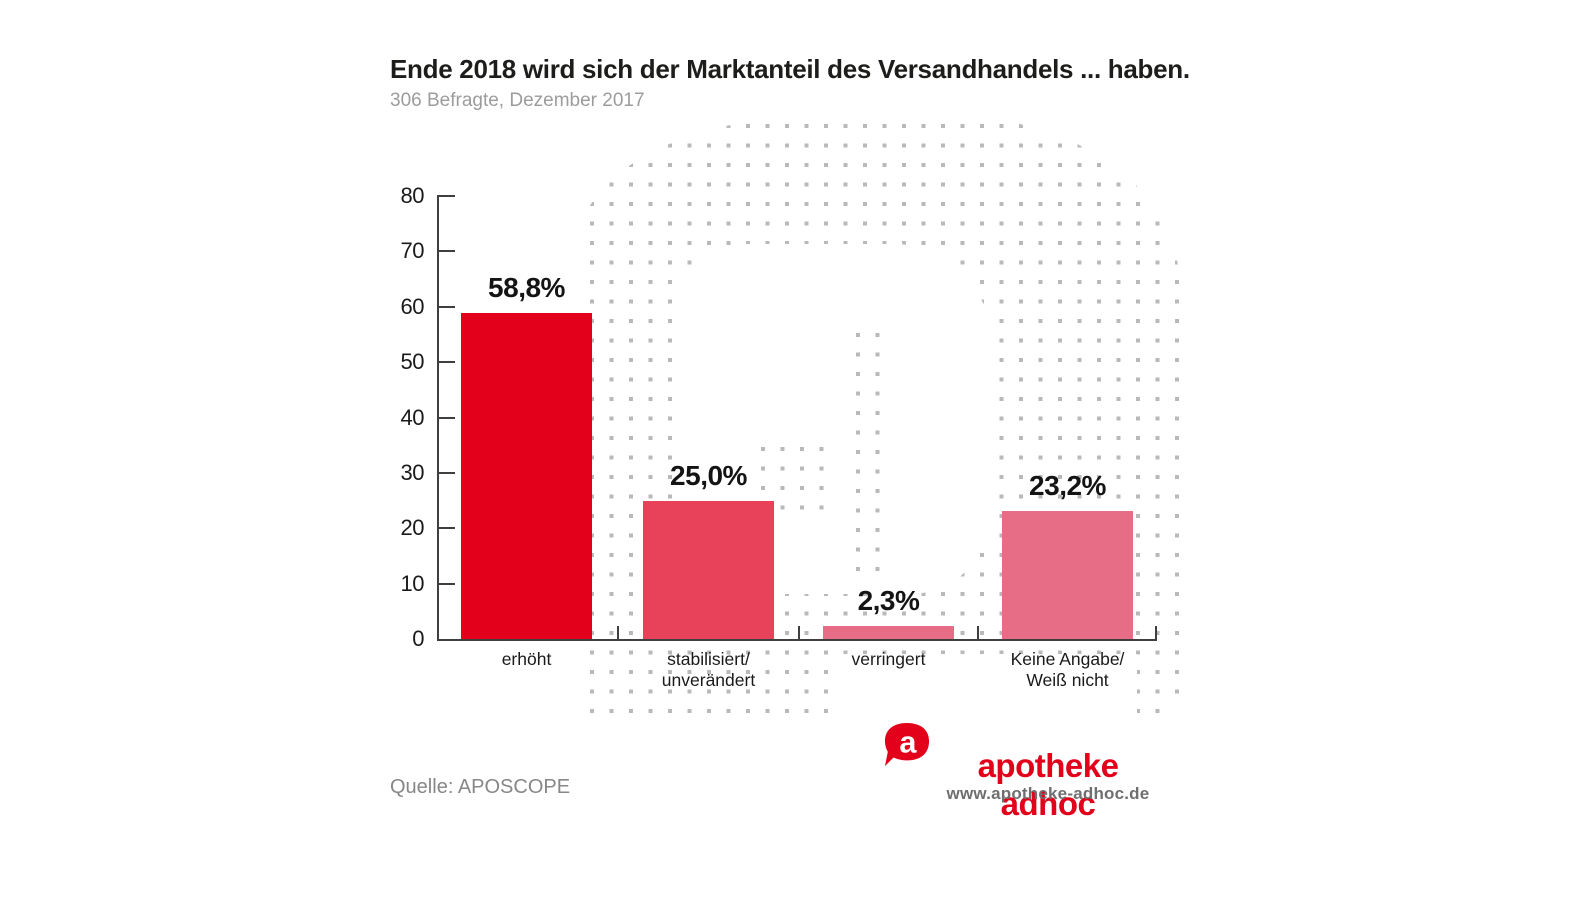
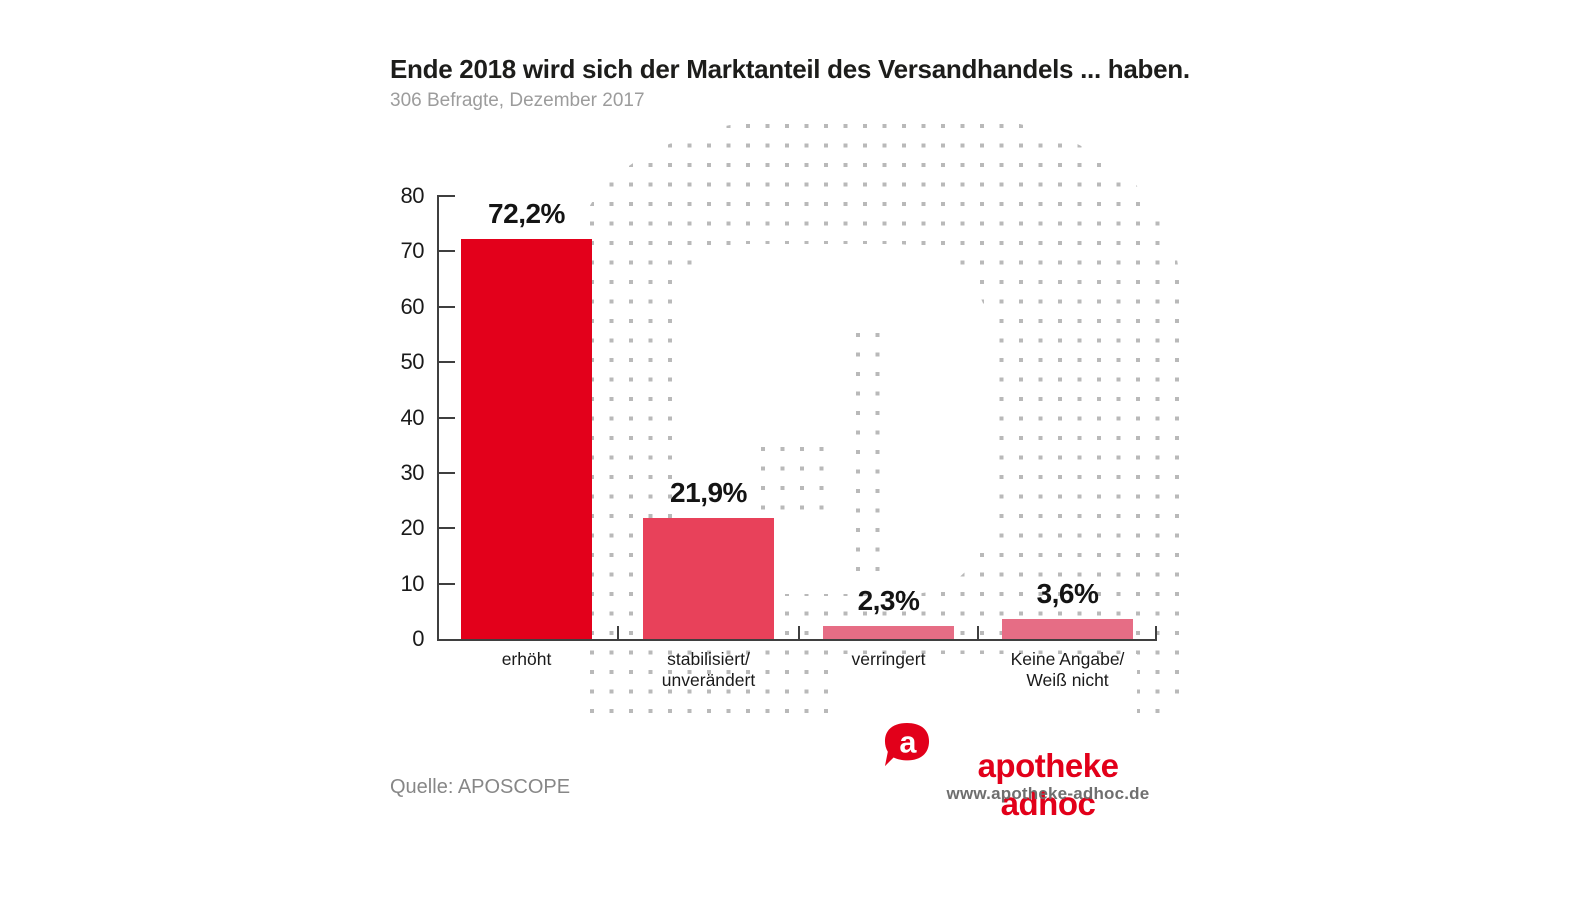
erhöht: 58,8% -> 72,2%
stabilisiert/ unverändert: 25,0% -> 21,9%
Keine Angabe/ Weiß nicht: 23,2% -> 3,6%
